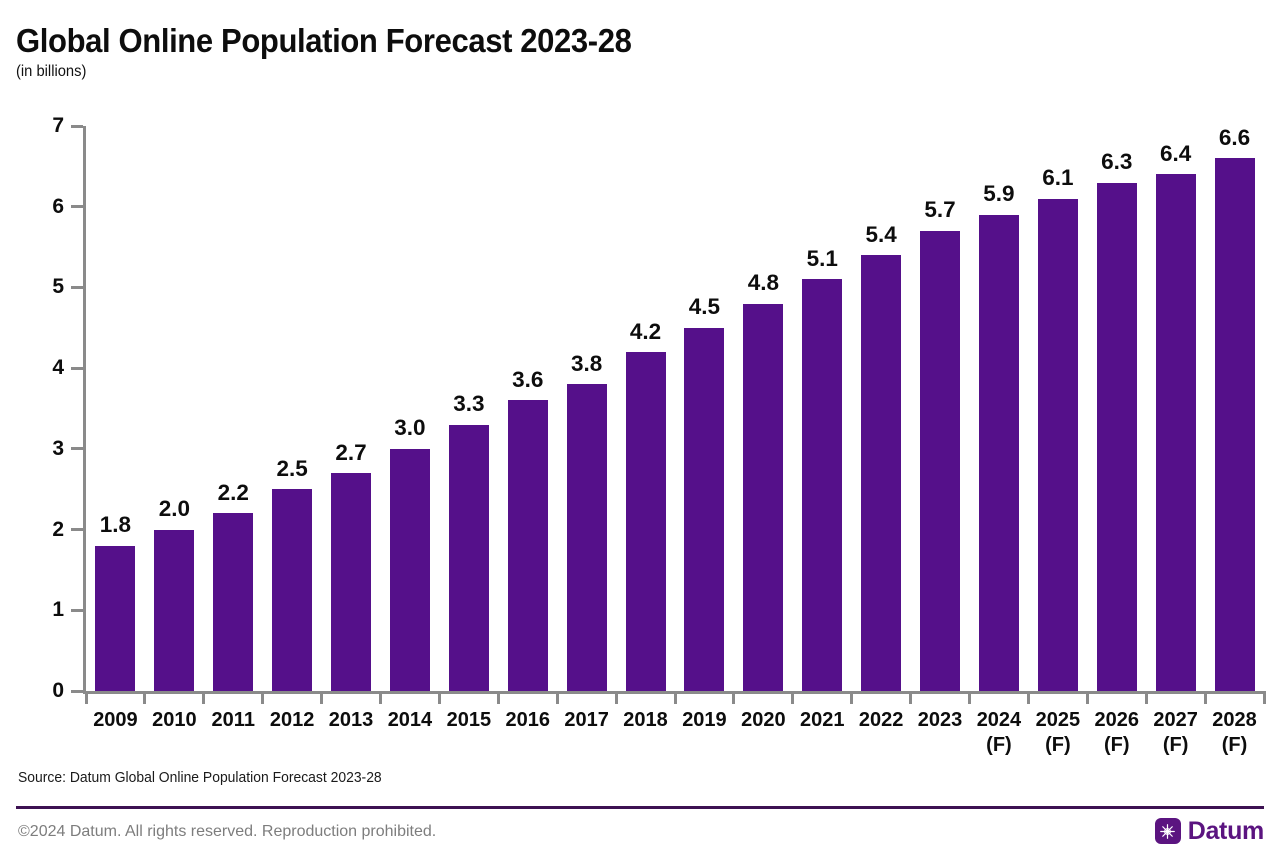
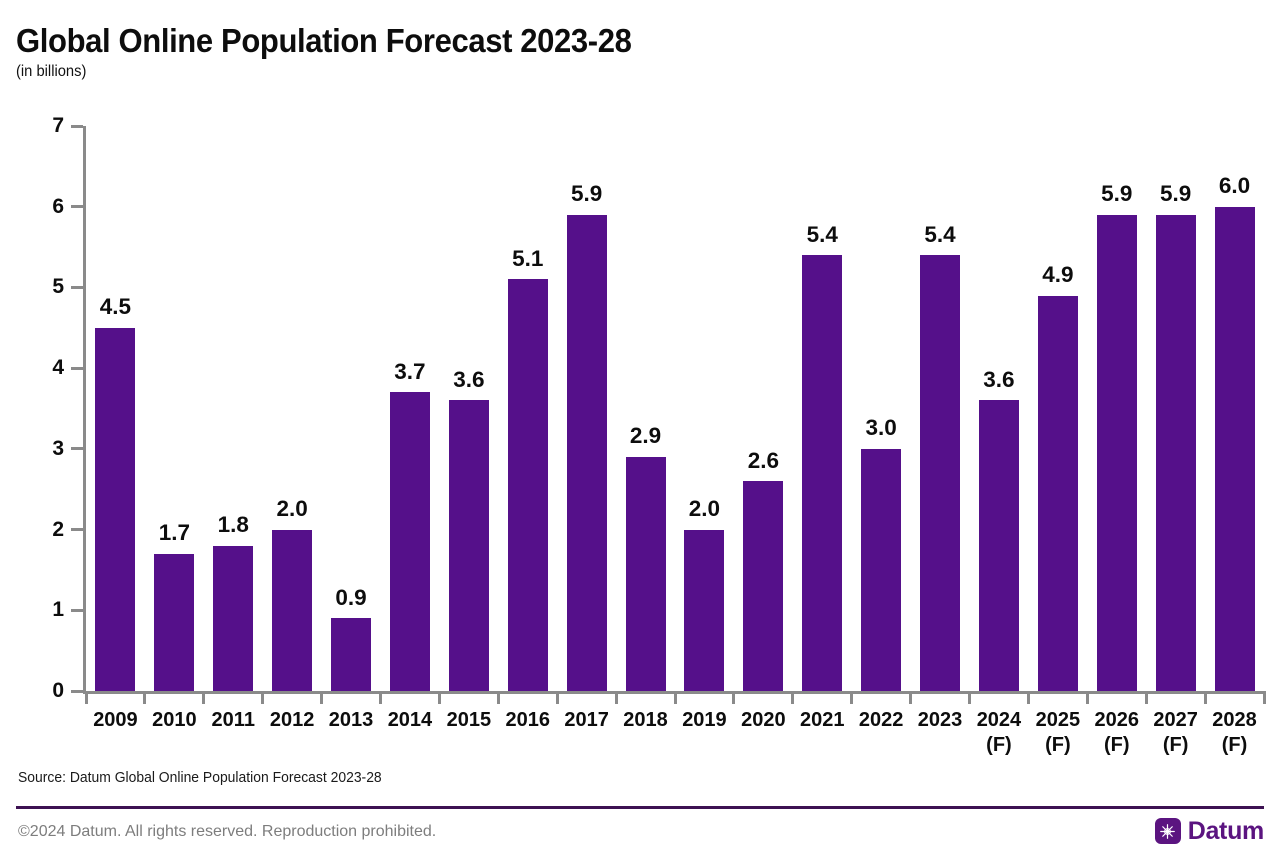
2009: 1.8 -> 4.5
2010: 2.0 -> 1.7
2011: 2.2 -> 1.8
2012: 2.5 -> 2.0
2013: 2.7 -> 0.9
2014: 3.0 -> 3.7
2015: 3.3 -> 3.6
2016: 3.6 -> 5.1
2017: 3.8 -> 5.9
2018: 4.2 -> 2.9
2019: 4.5 -> 2.0
2020: 4.8 -> 2.6
2021: 5.1 -> 5.4
2022: 5.4 -> 3.0
2023: 5.7 -> 5.4
2024: 5.9 -> 3.6
2025: 6.1 -> 4.9
2026: 6.3 -> 5.9
2027: 6.4 -> 5.9
2028: 6.6 -> 6.0
